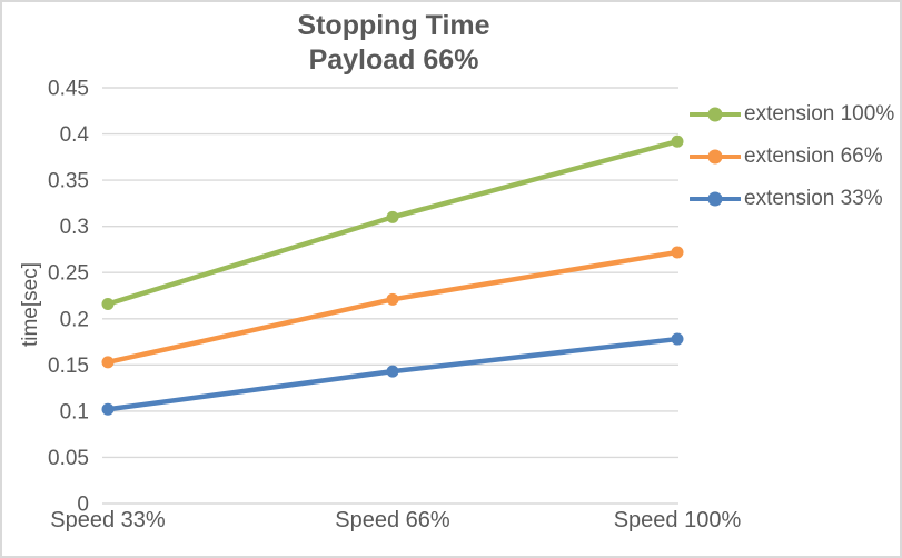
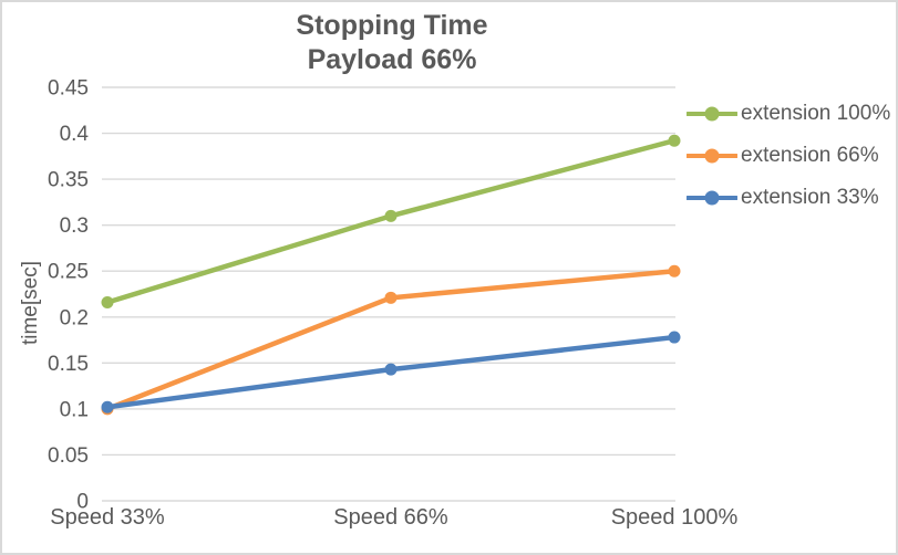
extension 66%/Speed 33%: 0.15 -> 0.10
extension 66%/Speed 100%: 0.27 -> 0.25
